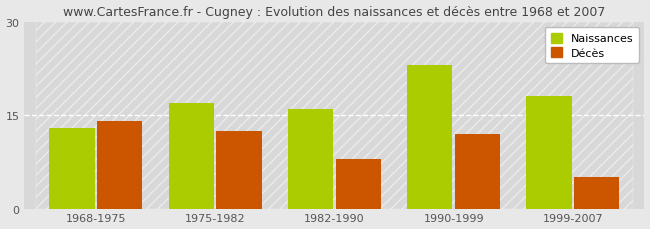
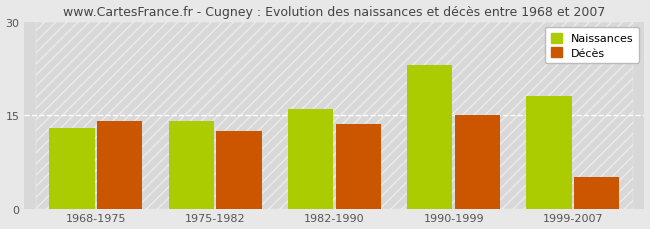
Naissances/1975-1982: 17 -> 14
Décès/1982-1990: 8.0 -> 13.5
Décès/1990-1999: 12.0 -> 15.0
